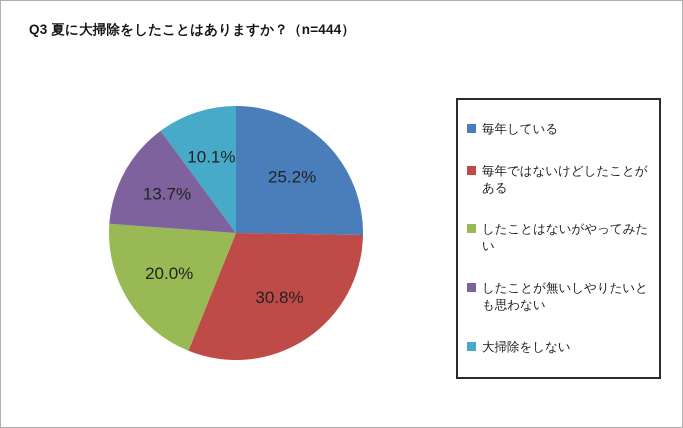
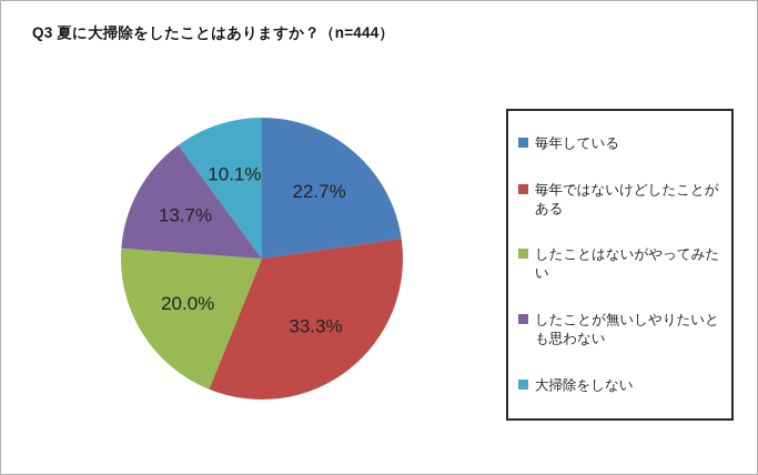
毎年している: 25.2% -> 22.7%
毎年ではないけどしたことがある: 30.8% -> 33.3%
